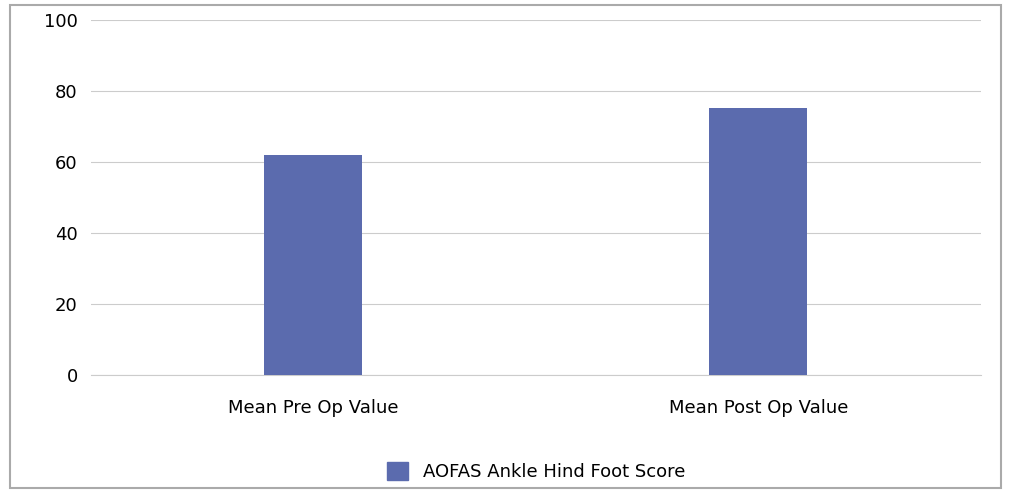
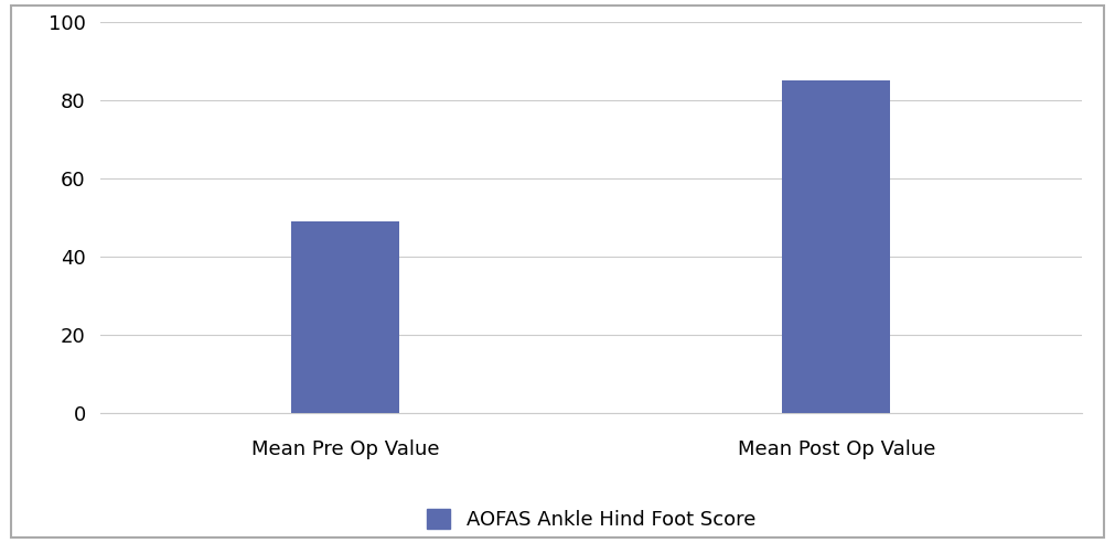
Mean Pre Op Value: 62 -> 49
Mean Post Op Value: 75 -> 85
